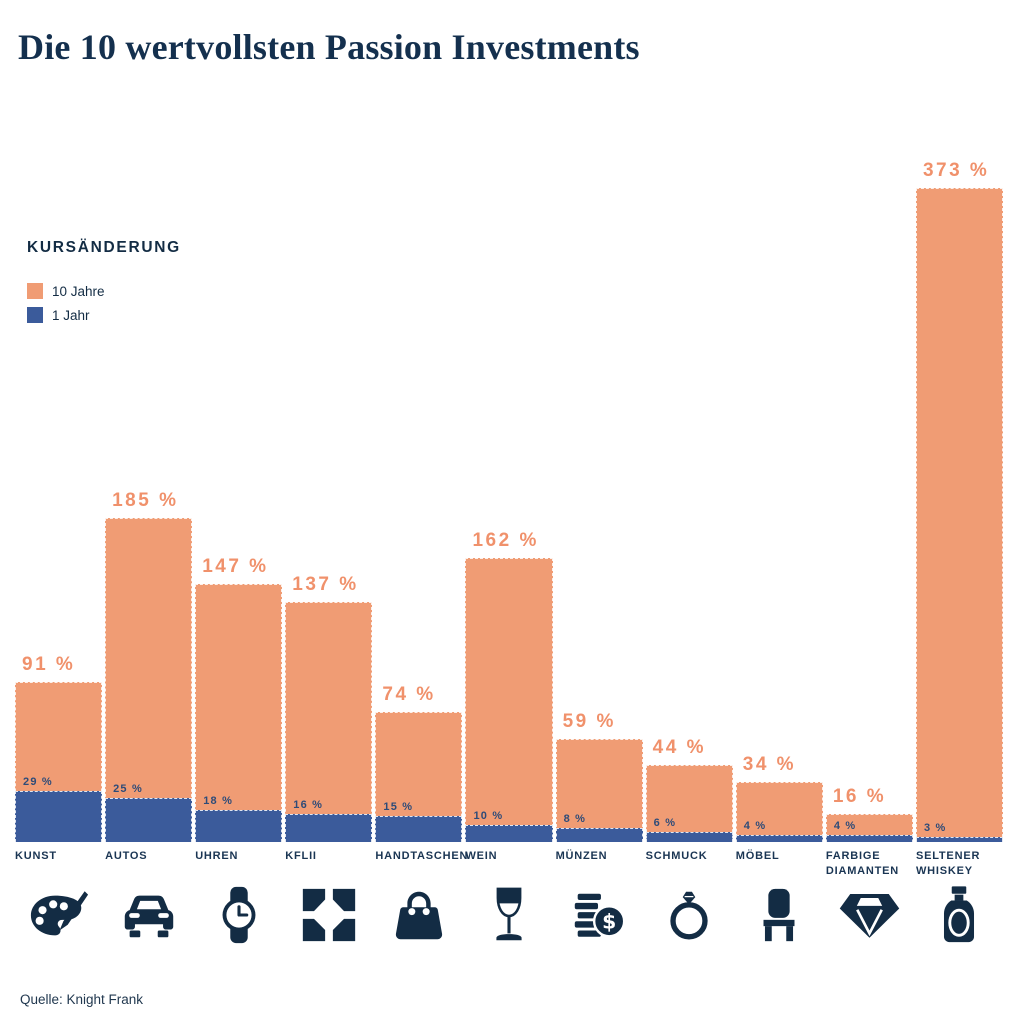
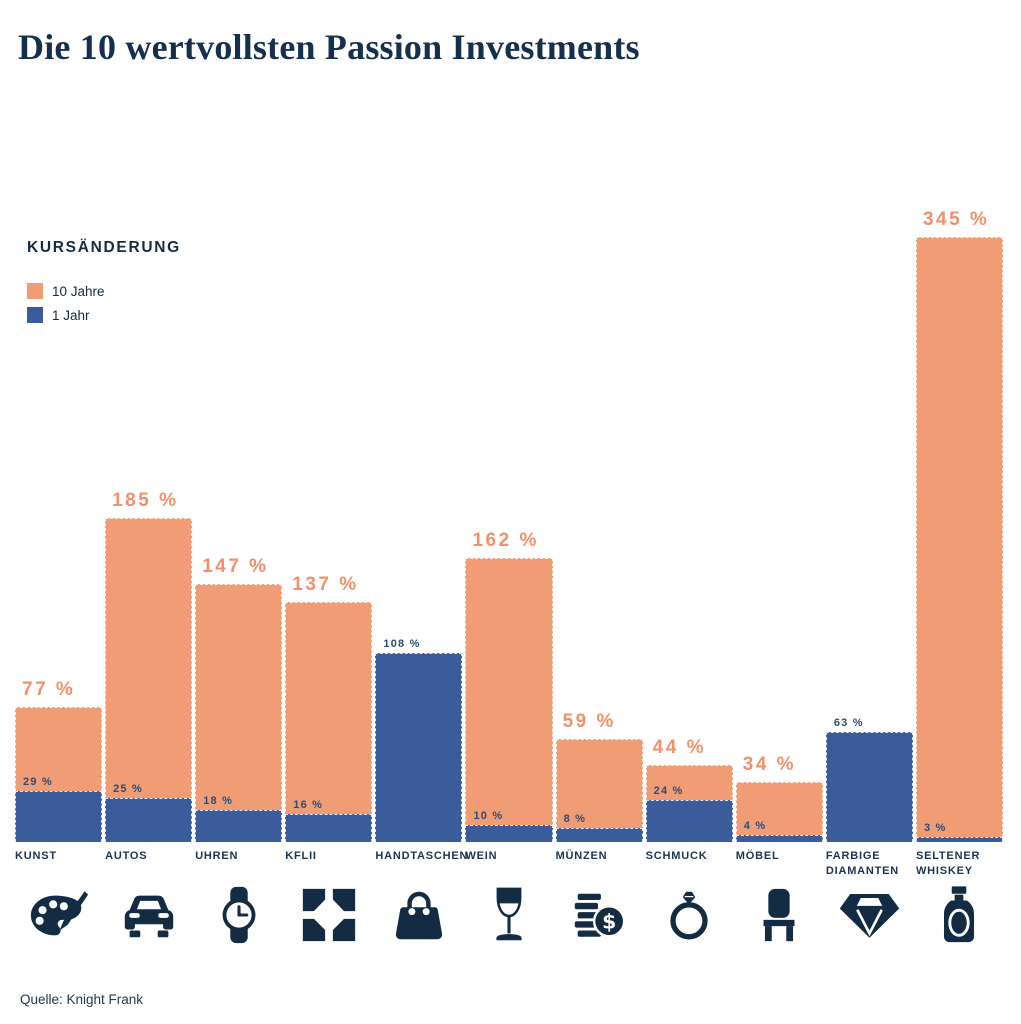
10 Jahre/KUNST: 91 -> 77
1 Jahr/HANDTASCHEN: 15 -> 108
1 Jahr/SCHMUCK: 6 -> 24
1 Jahr/FARBIGE DIAMANTEN: 4 -> 63
10 Jahre/SELTENER WHISKEY: 373 -> 345
